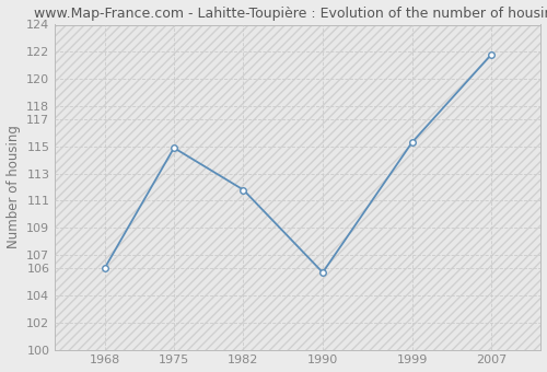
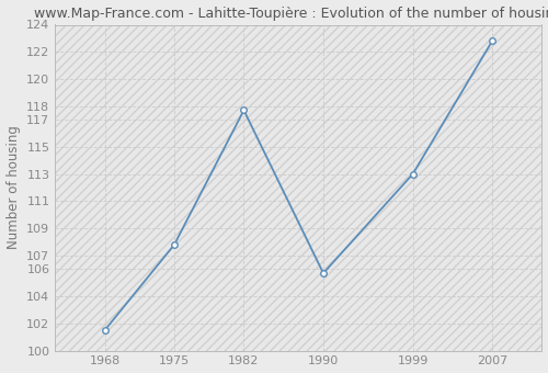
1968: 106.0 -> 101.5
1975: 114.9 -> 107.8
1982: 111.8 -> 117.7
1999: 115.3 -> 113.0
2007: 121.8 -> 122.8
